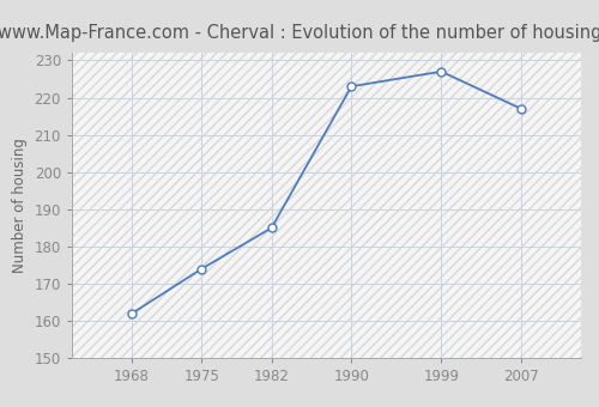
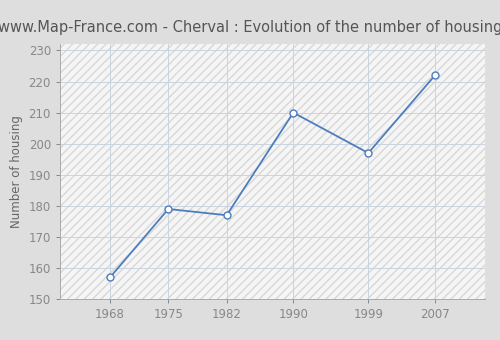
1968: 162 -> 157
1975: 174 -> 179
1982: 185 -> 177
1990: 223 -> 210
1999: 227 -> 197
2007: 217 -> 222
